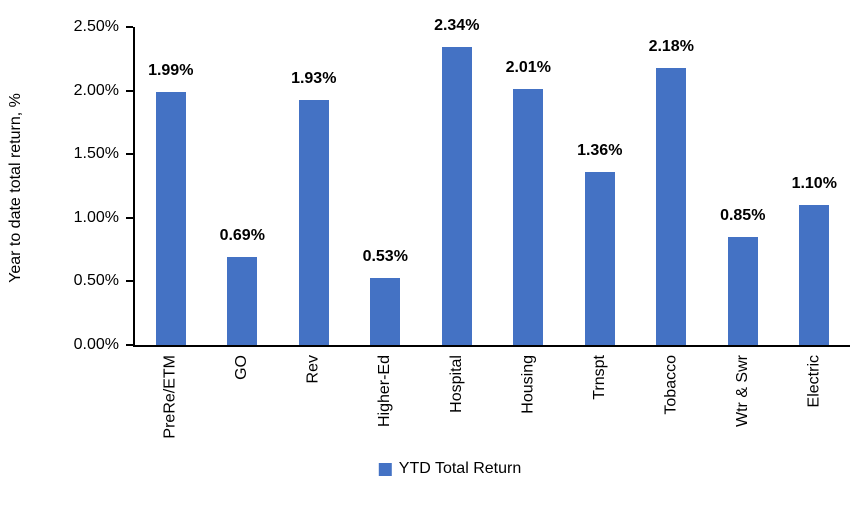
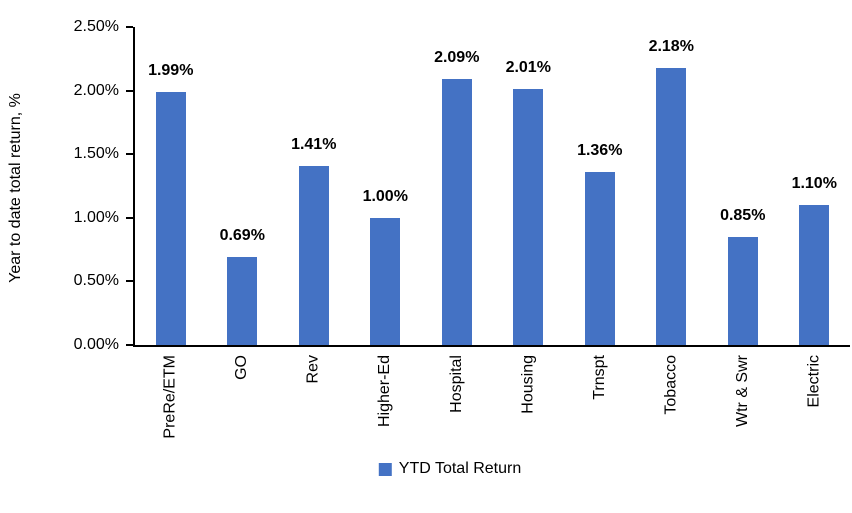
Rev: 1.93% -> 1.41%
Higher-Ed: 0.53% -> 1.00%
Hospital: 2.34% -> 2.09%
